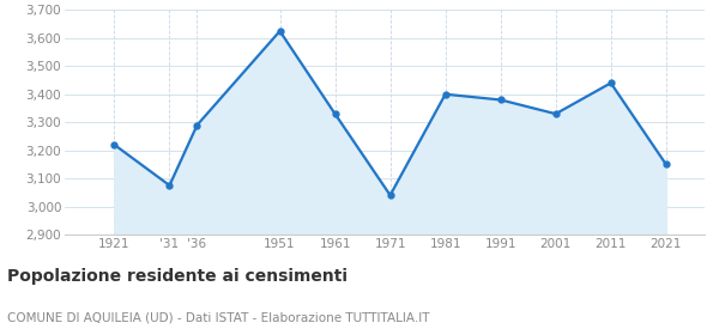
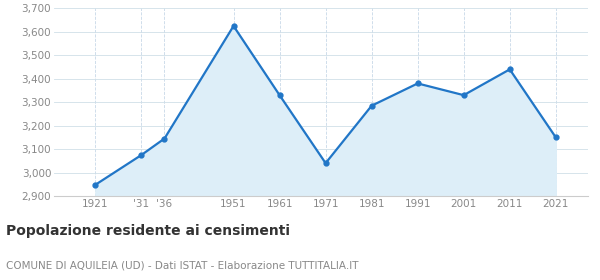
1921: 3,220 -> 2,948
'36: 3,290 -> 3,145
1981: 3,400 -> 3,285
